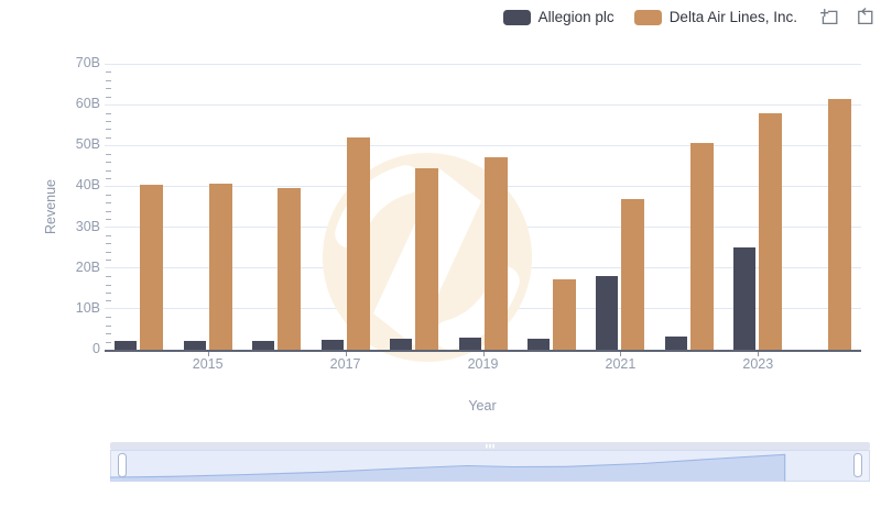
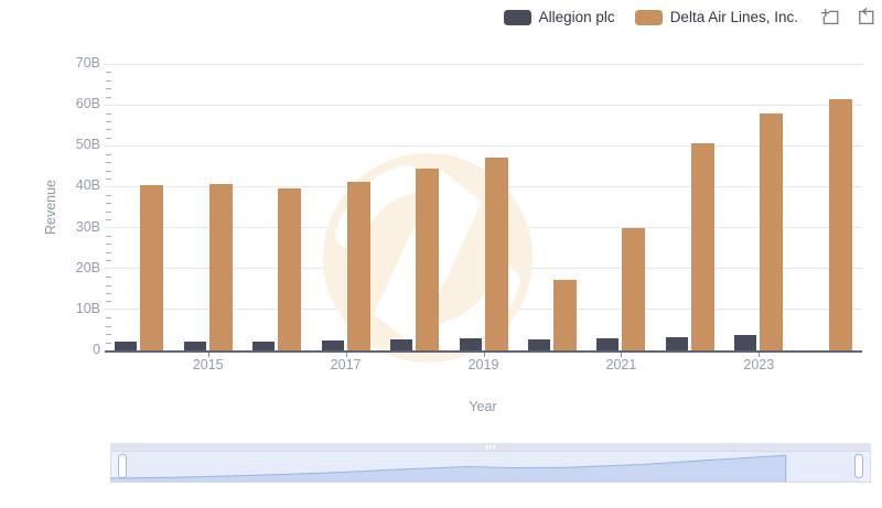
Delta Air Lines, Inc./2017: 52B -> 41B
Allegion plc/2021: 18B -> 3B
Delta Air Lines, Inc./2021: 37B -> 30B
Allegion plc/2023: 25B -> 4B
